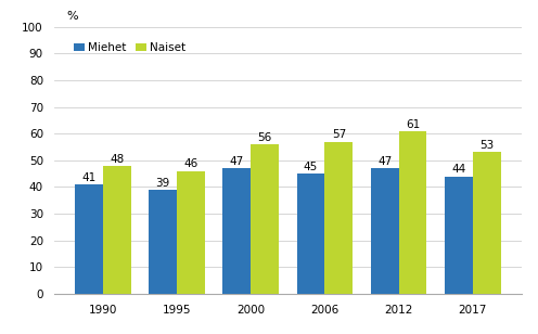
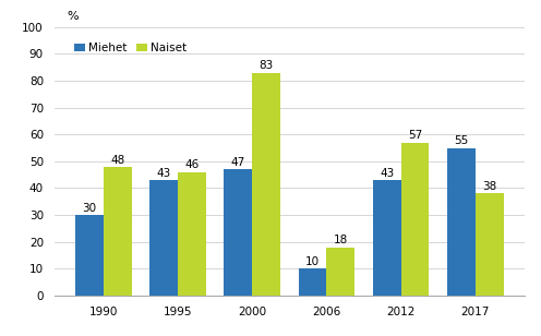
Miehet/1990: 41 -> 30
Miehet/1995: 39 -> 43
Naiset/2000: 56 -> 83
Miehet/2006: 45 -> 10
Naiset/2006: 57 -> 18
Miehet/2012: 47 -> 43
Naiset/2012: 61 -> 57
Miehet/2017: 44 -> 55
Naiset/2017: 53 -> 38
